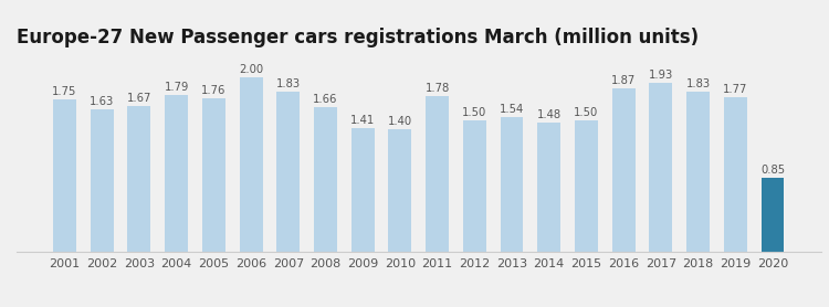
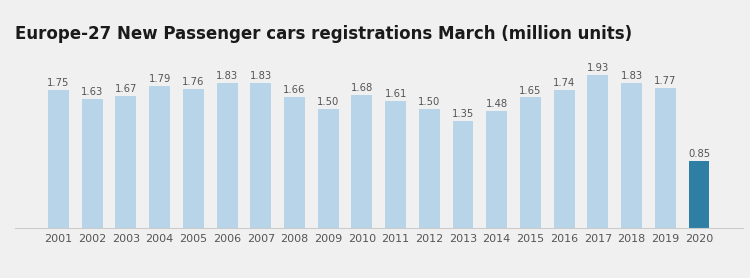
2006: 2.00 -> 1.83
2009: 1.41 -> 1.50
2010: 1.40 -> 1.68
2011: 1.78 -> 1.61
2013: 1.54 -> 1.35
2015: 1.50 -> 1.65
2016: 1.87 -> 1.74
